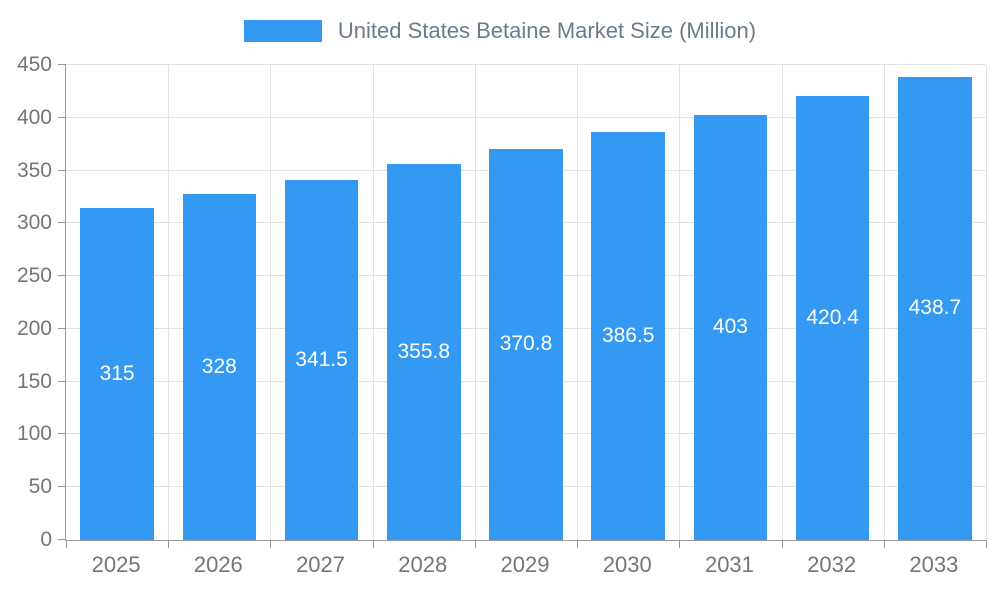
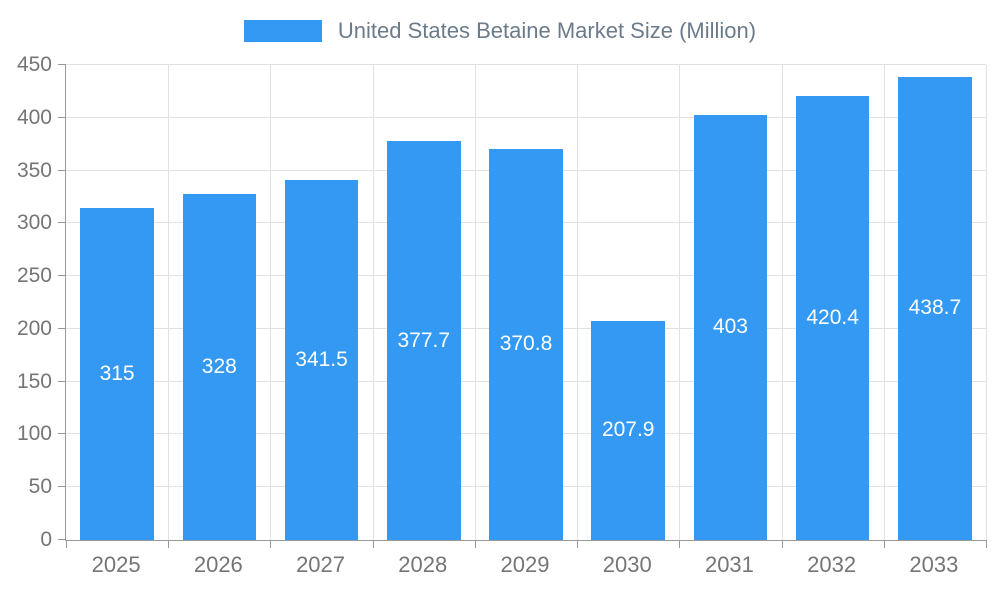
2028: 355.8 -> 377.7
2030: 386.5 -> 207.9
